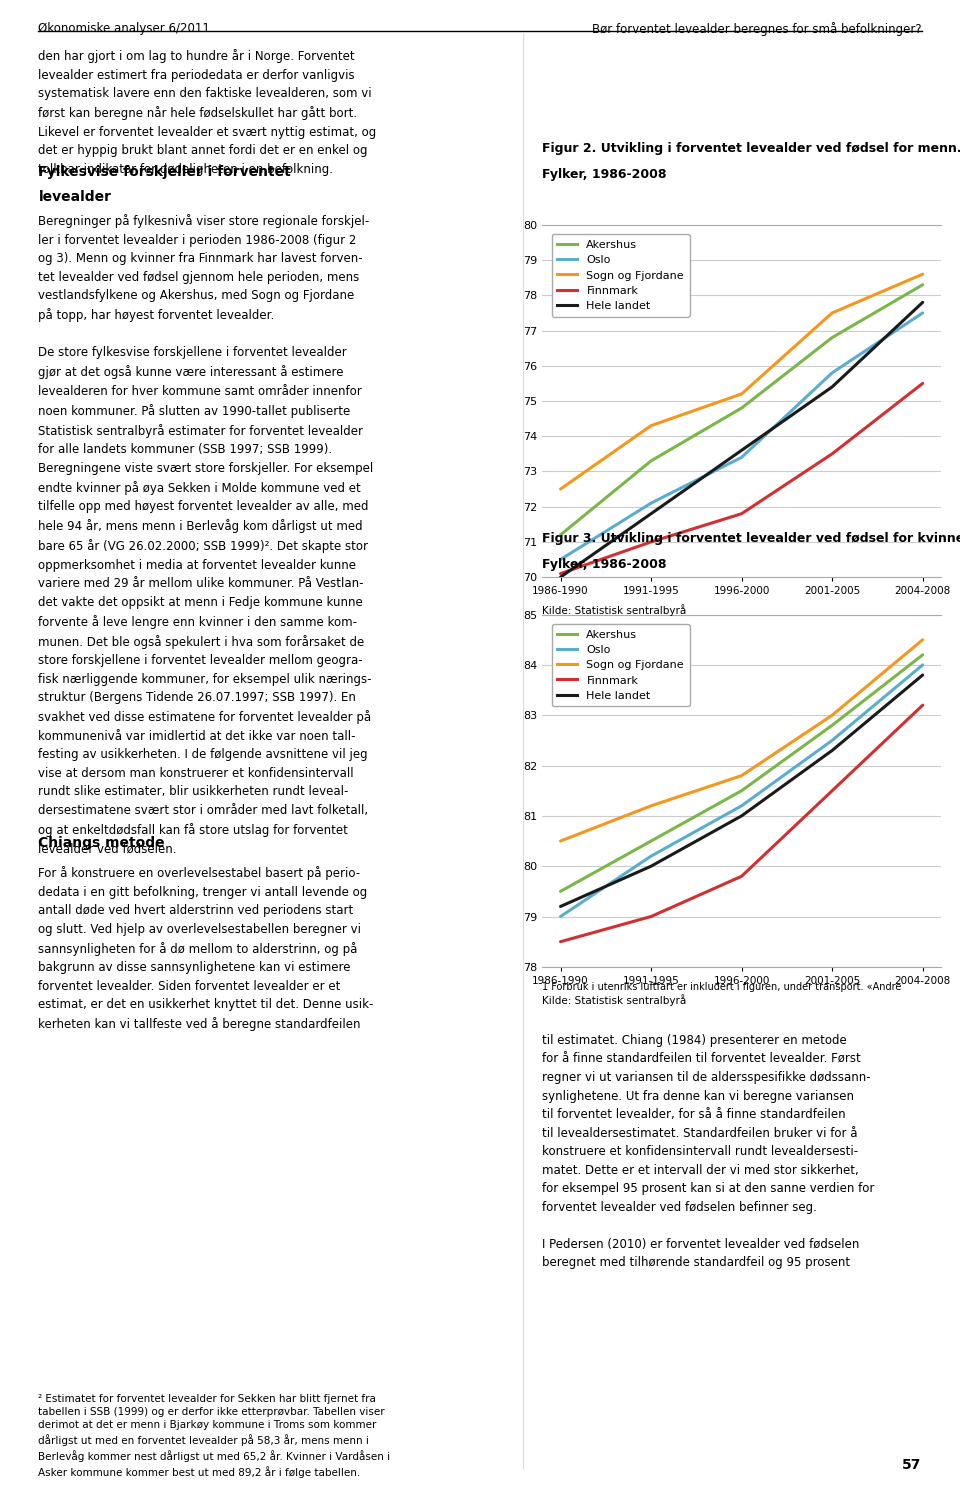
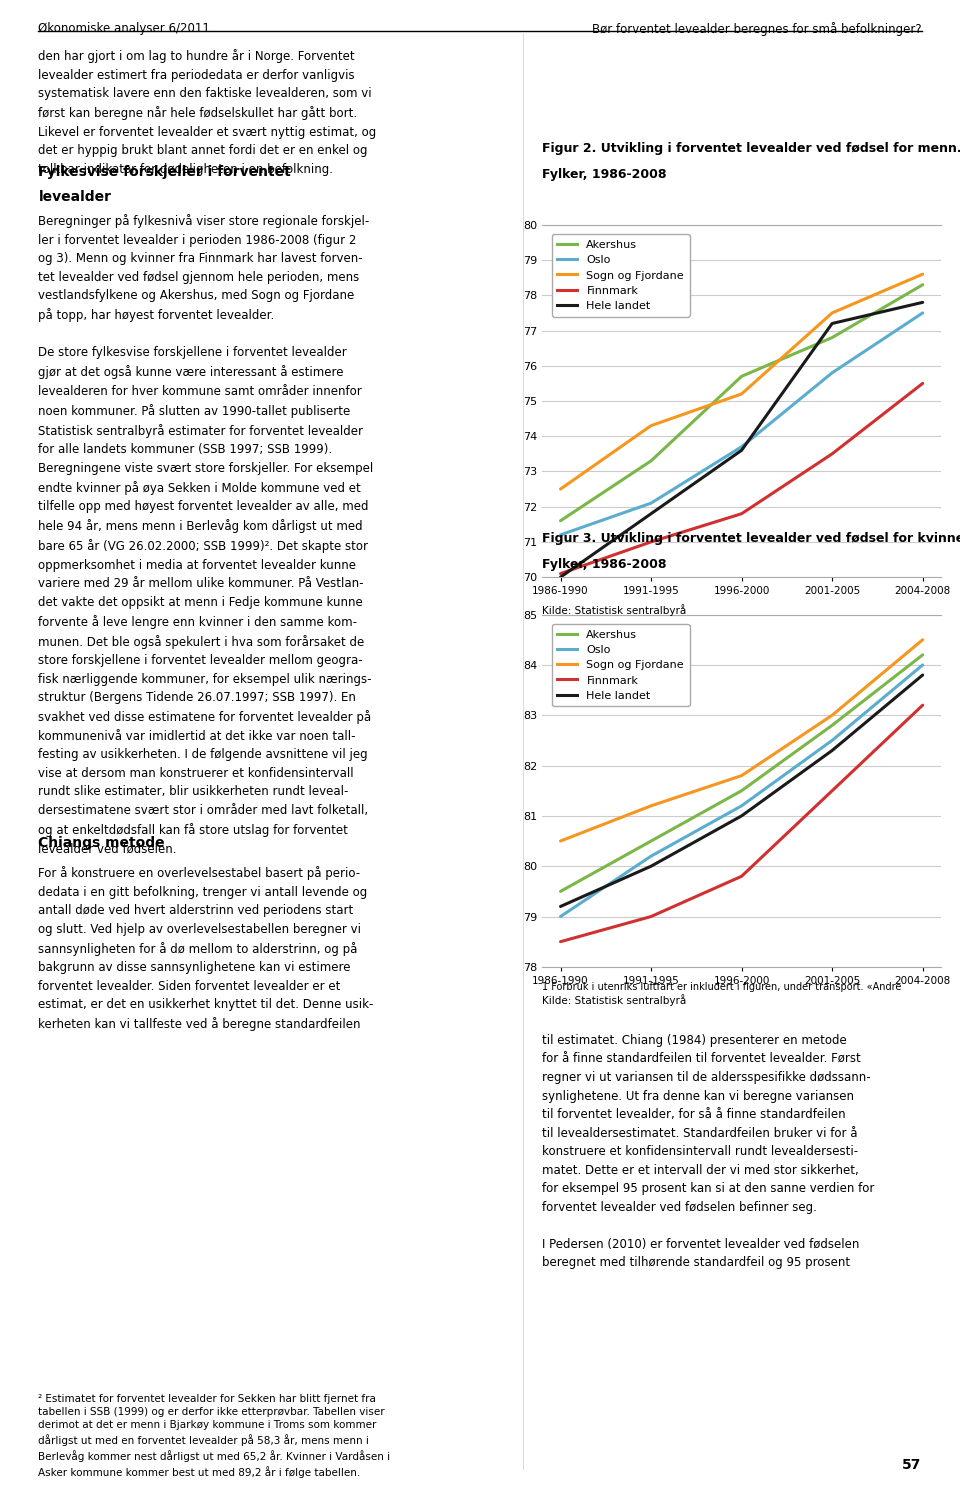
Akershus/1986-1990: 71.2 -> 71.6
Oslo/1986-1990: 70.5 -> 71.2
Akershus/1996-2000: 74.8 -> 75.7
Oslo/1996-2000: 73.4 -> 73.7
Hele landet/2001-2005: 75.4 -> 77.2
